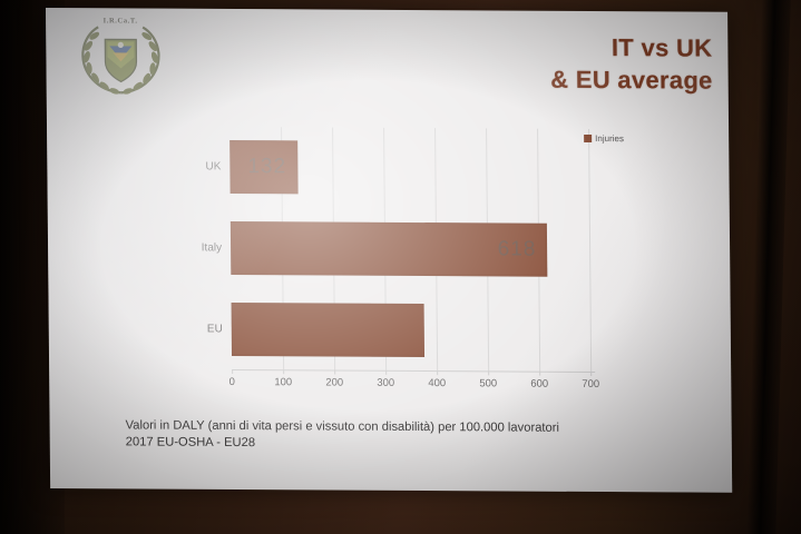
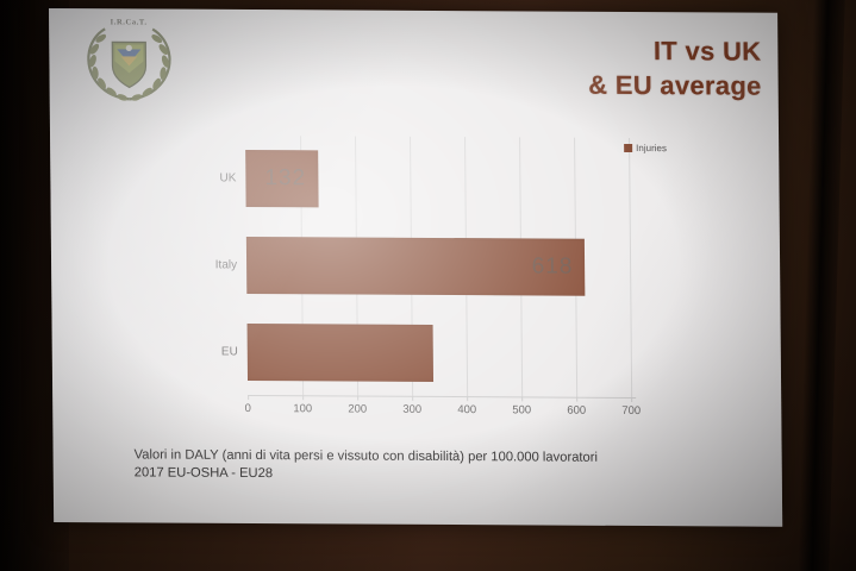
EU: 380 -> 340
